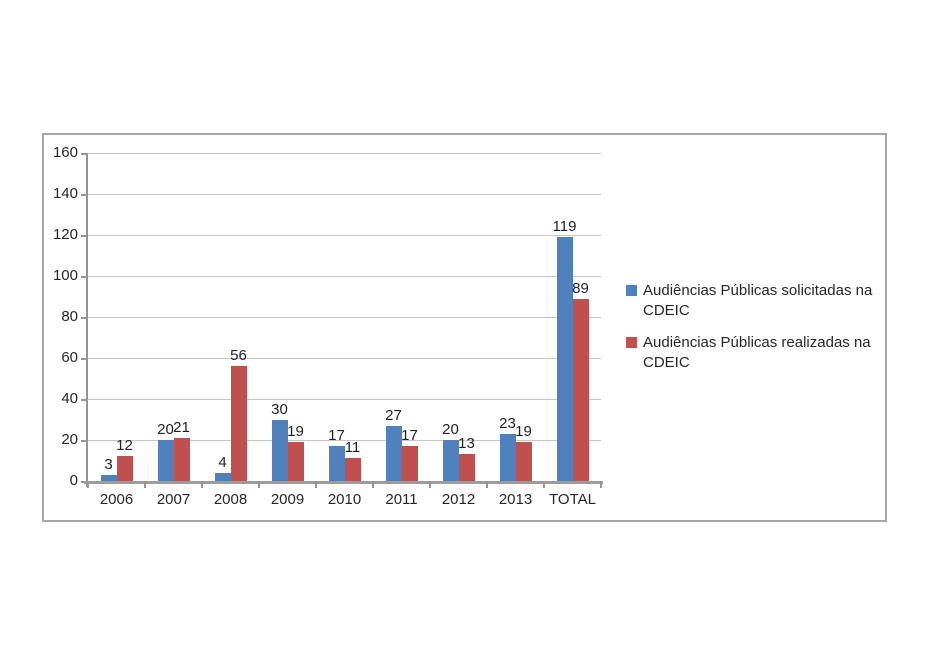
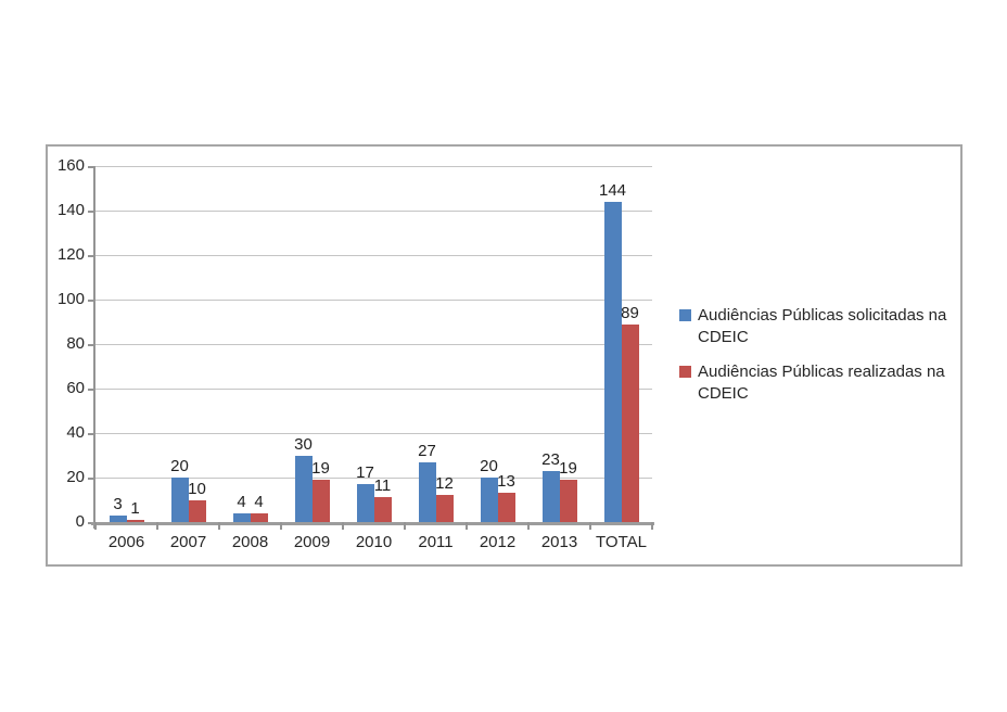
Audiências Públicas realizadas na CDEIC/2006: 12 -> 1
Audiências Públicas realizadas na CDEIC/2007: 21 -> 10
Audiências Públicas realizadas na CDEIC/2008: 56 -> 4
Audiências Públicas realizadas na CDEIC/2011: 17 -> 12
Audiências Públicas solicitadas na CDEIC/TOTAL: 119 -> 144
